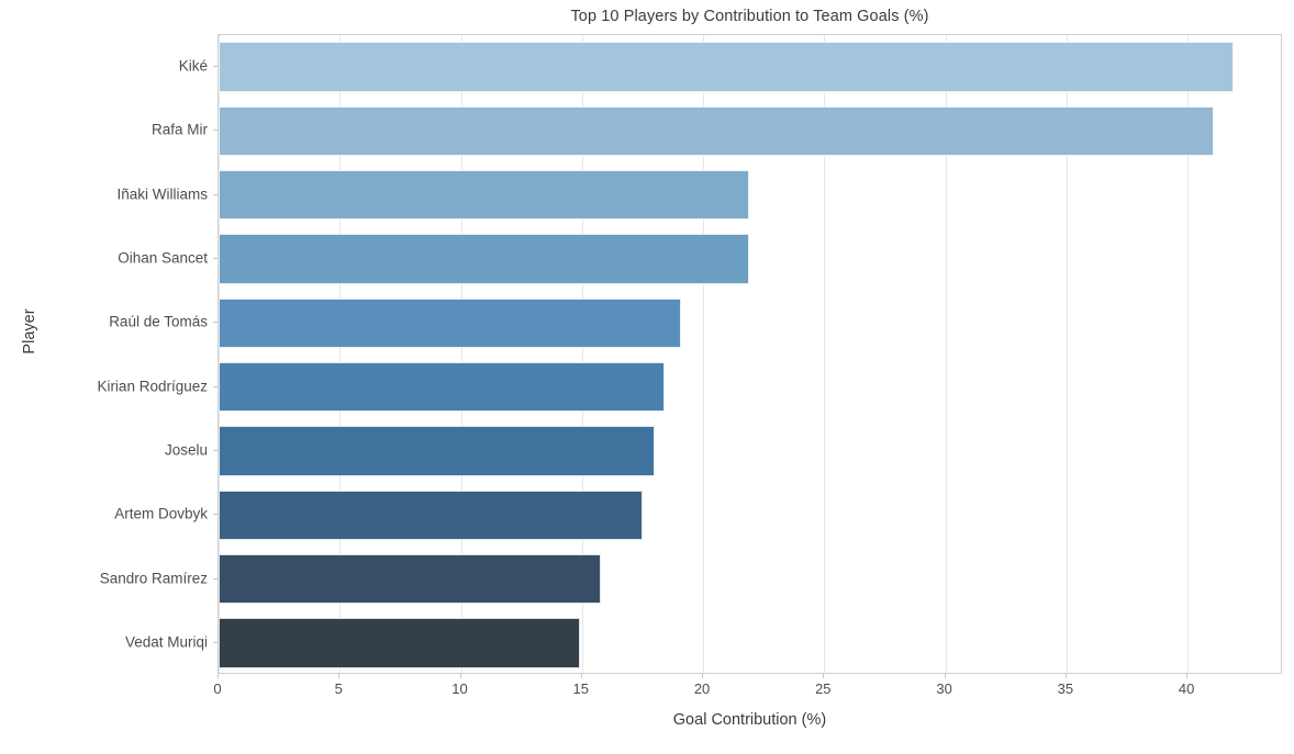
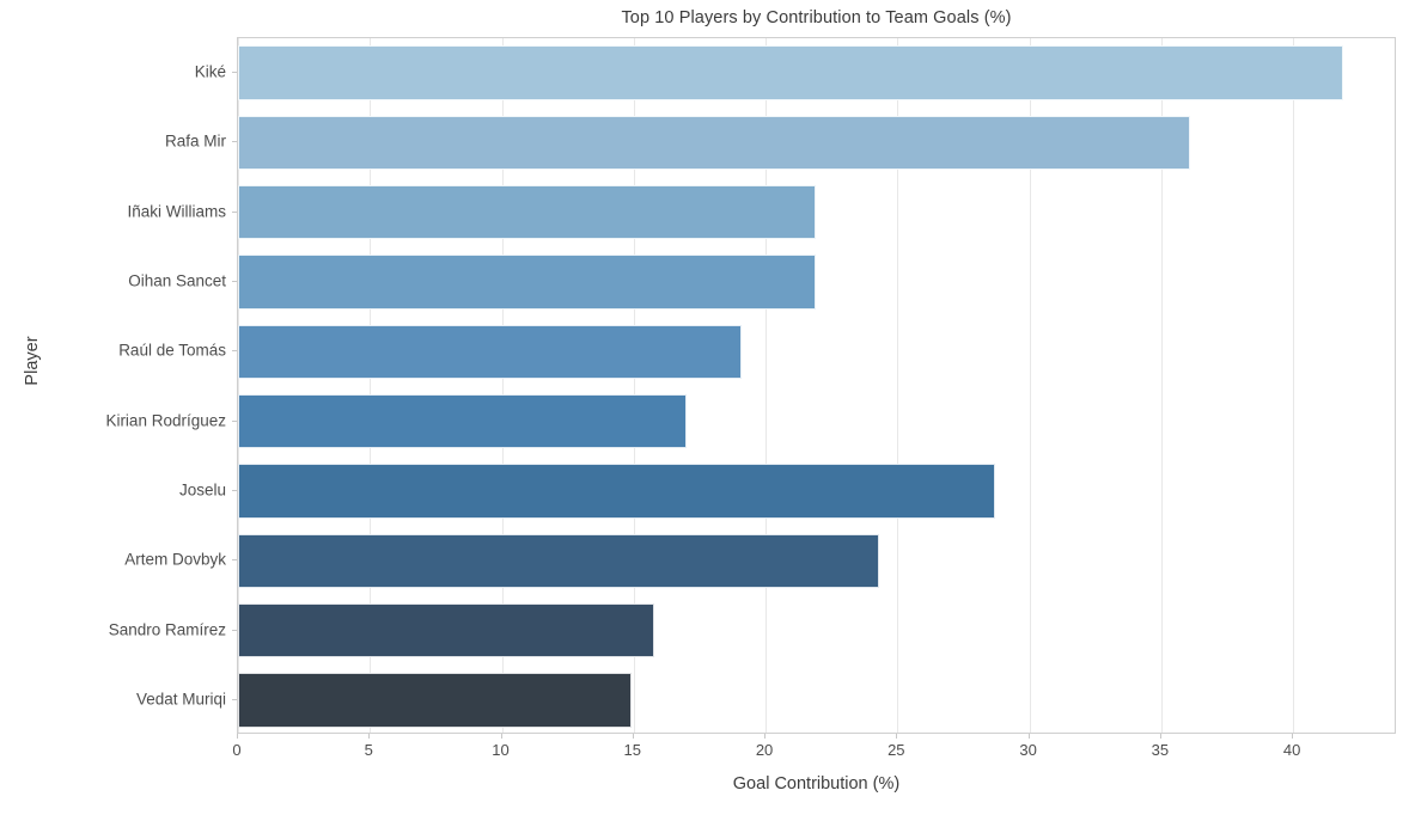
Rafa Mir: 41.1 -> 36.1
Kirian Rodríguez: 18.4 -> 17.0
Joselu: 18.0 -> 28.7
Artem Dovbyk: 17.5 -> 24.3
